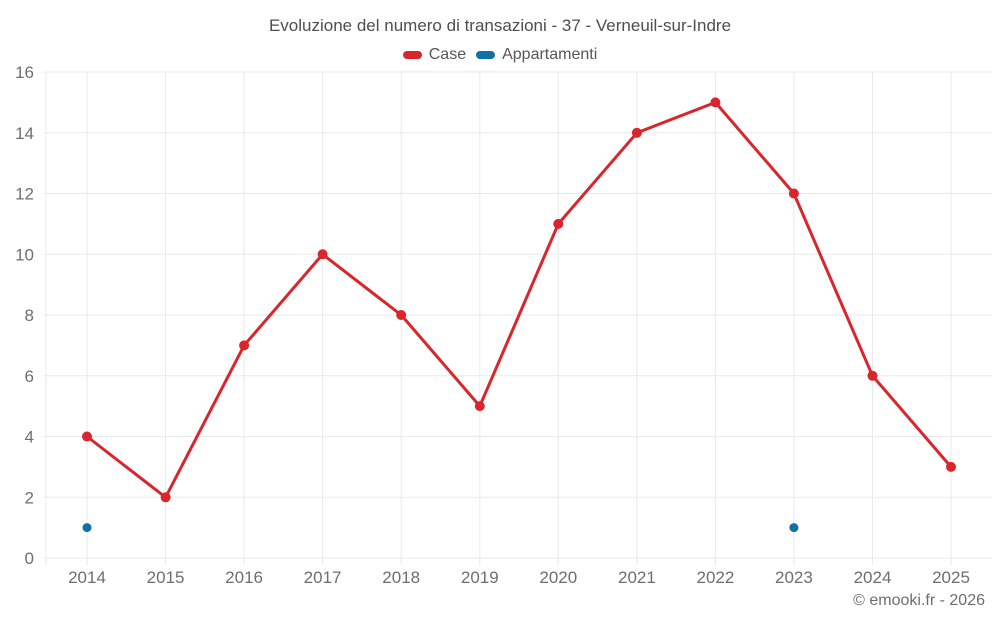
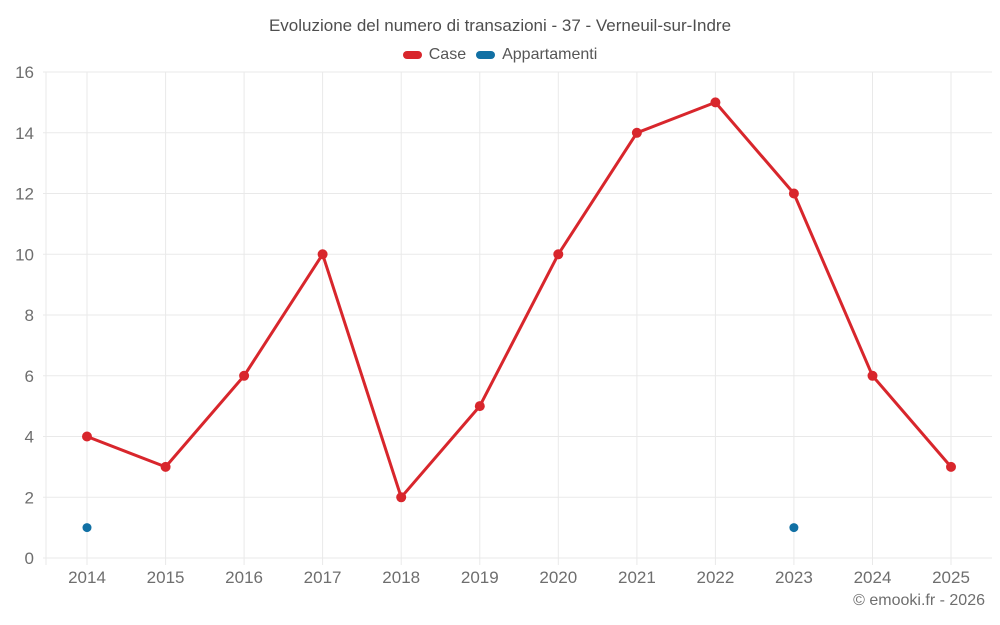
Case/2015: 2 -> 3
Case/2016: 7 -> 6
Case/2018: 8 -> 2
Case/2020: 11 -> 10
